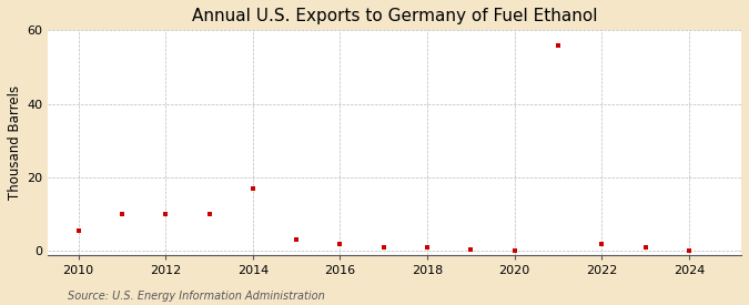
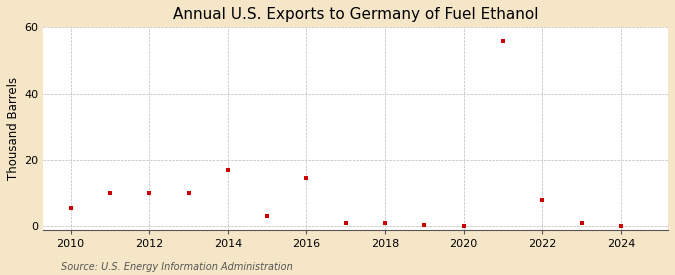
2016: 2.0 -> 14.5
2022: 2.0 -> 8.0
